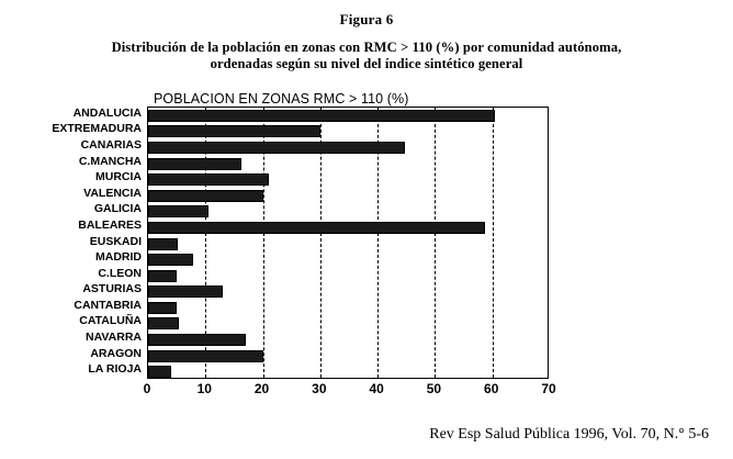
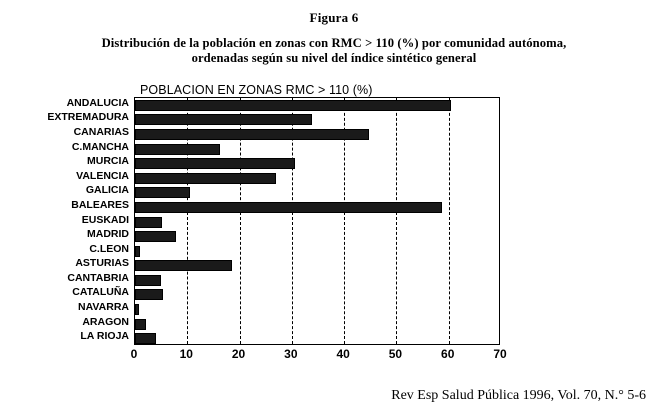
EXTREMADURA: 30 -> 34
MURCIA: 21 -> 31
VALENCIA: 20 -> 27
C.LEON: 5 -> 1
ASTURIAS: 13 -> 18
NAVARRA: 17 -> 1
ARAGON: 20 -> 2
